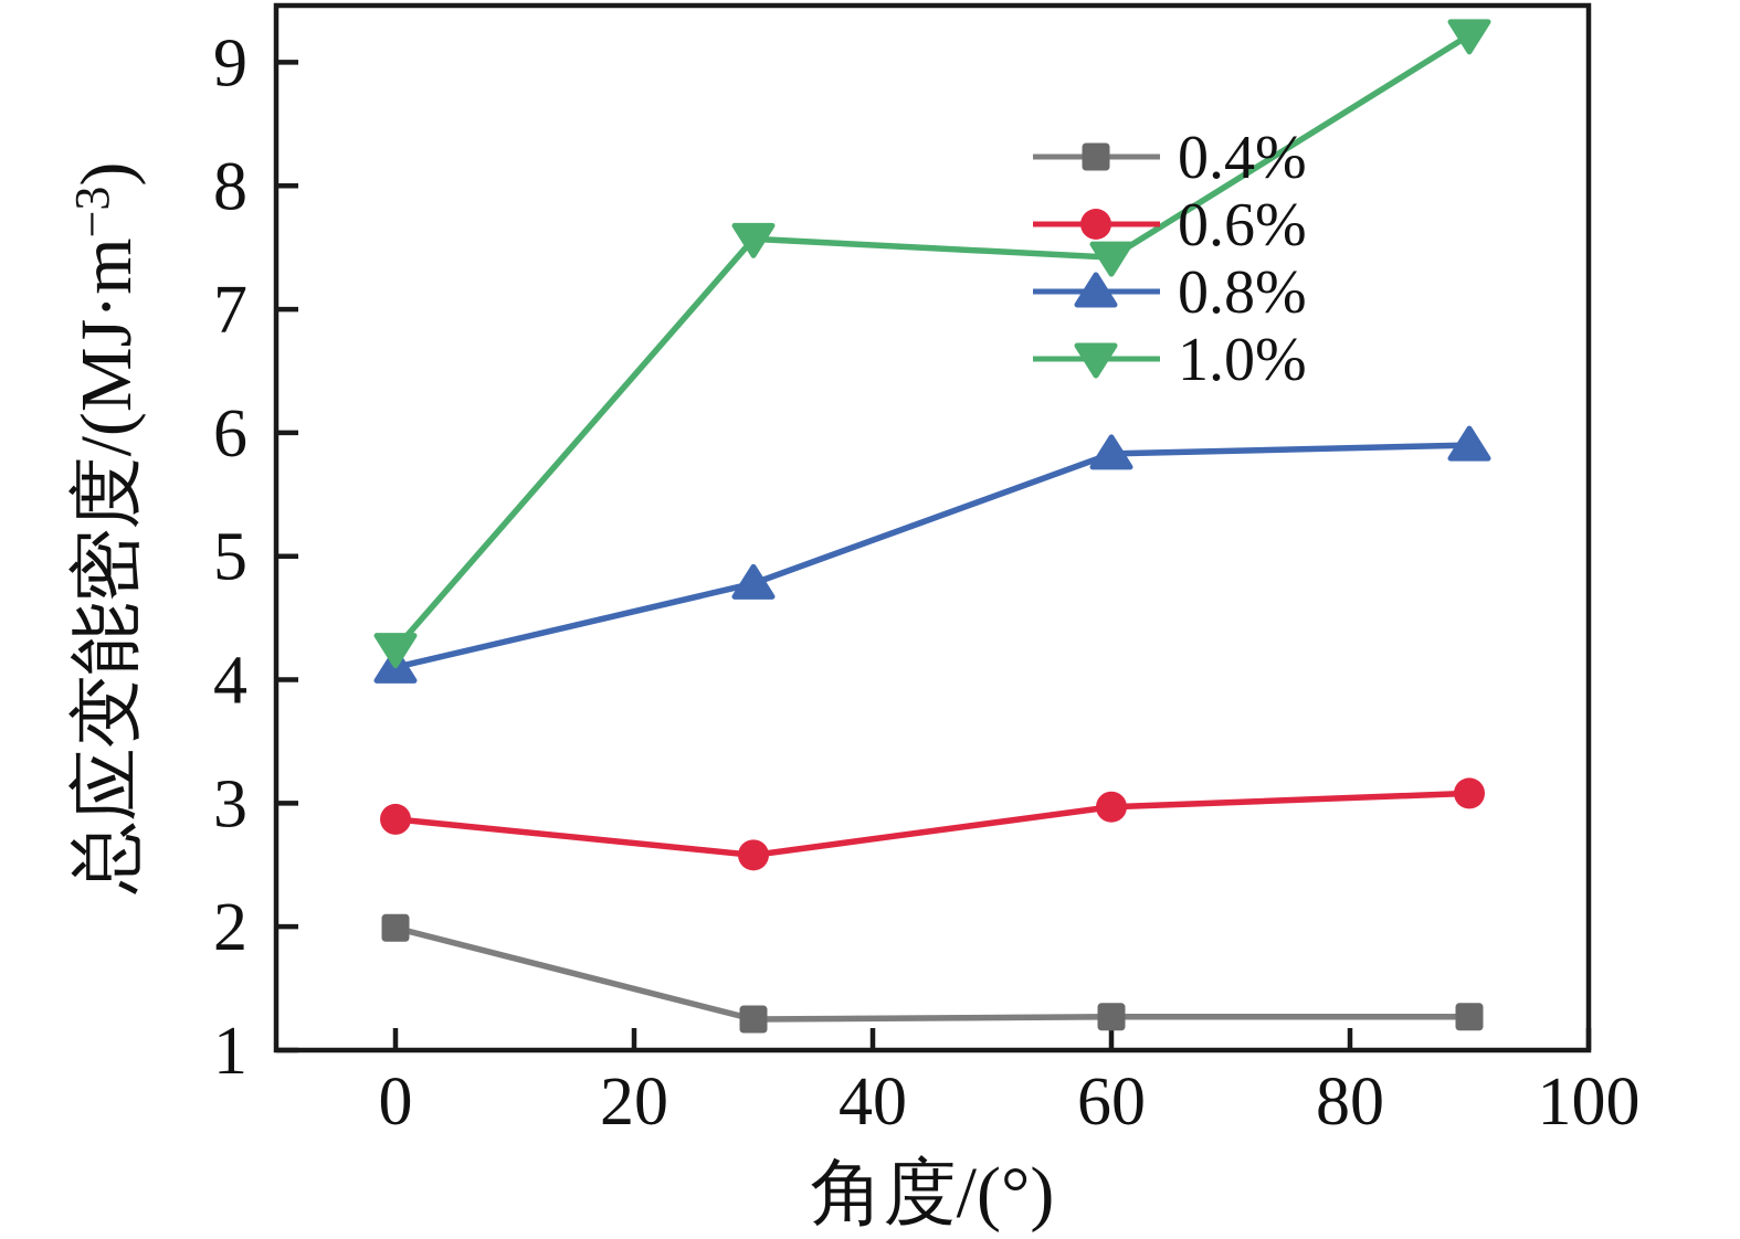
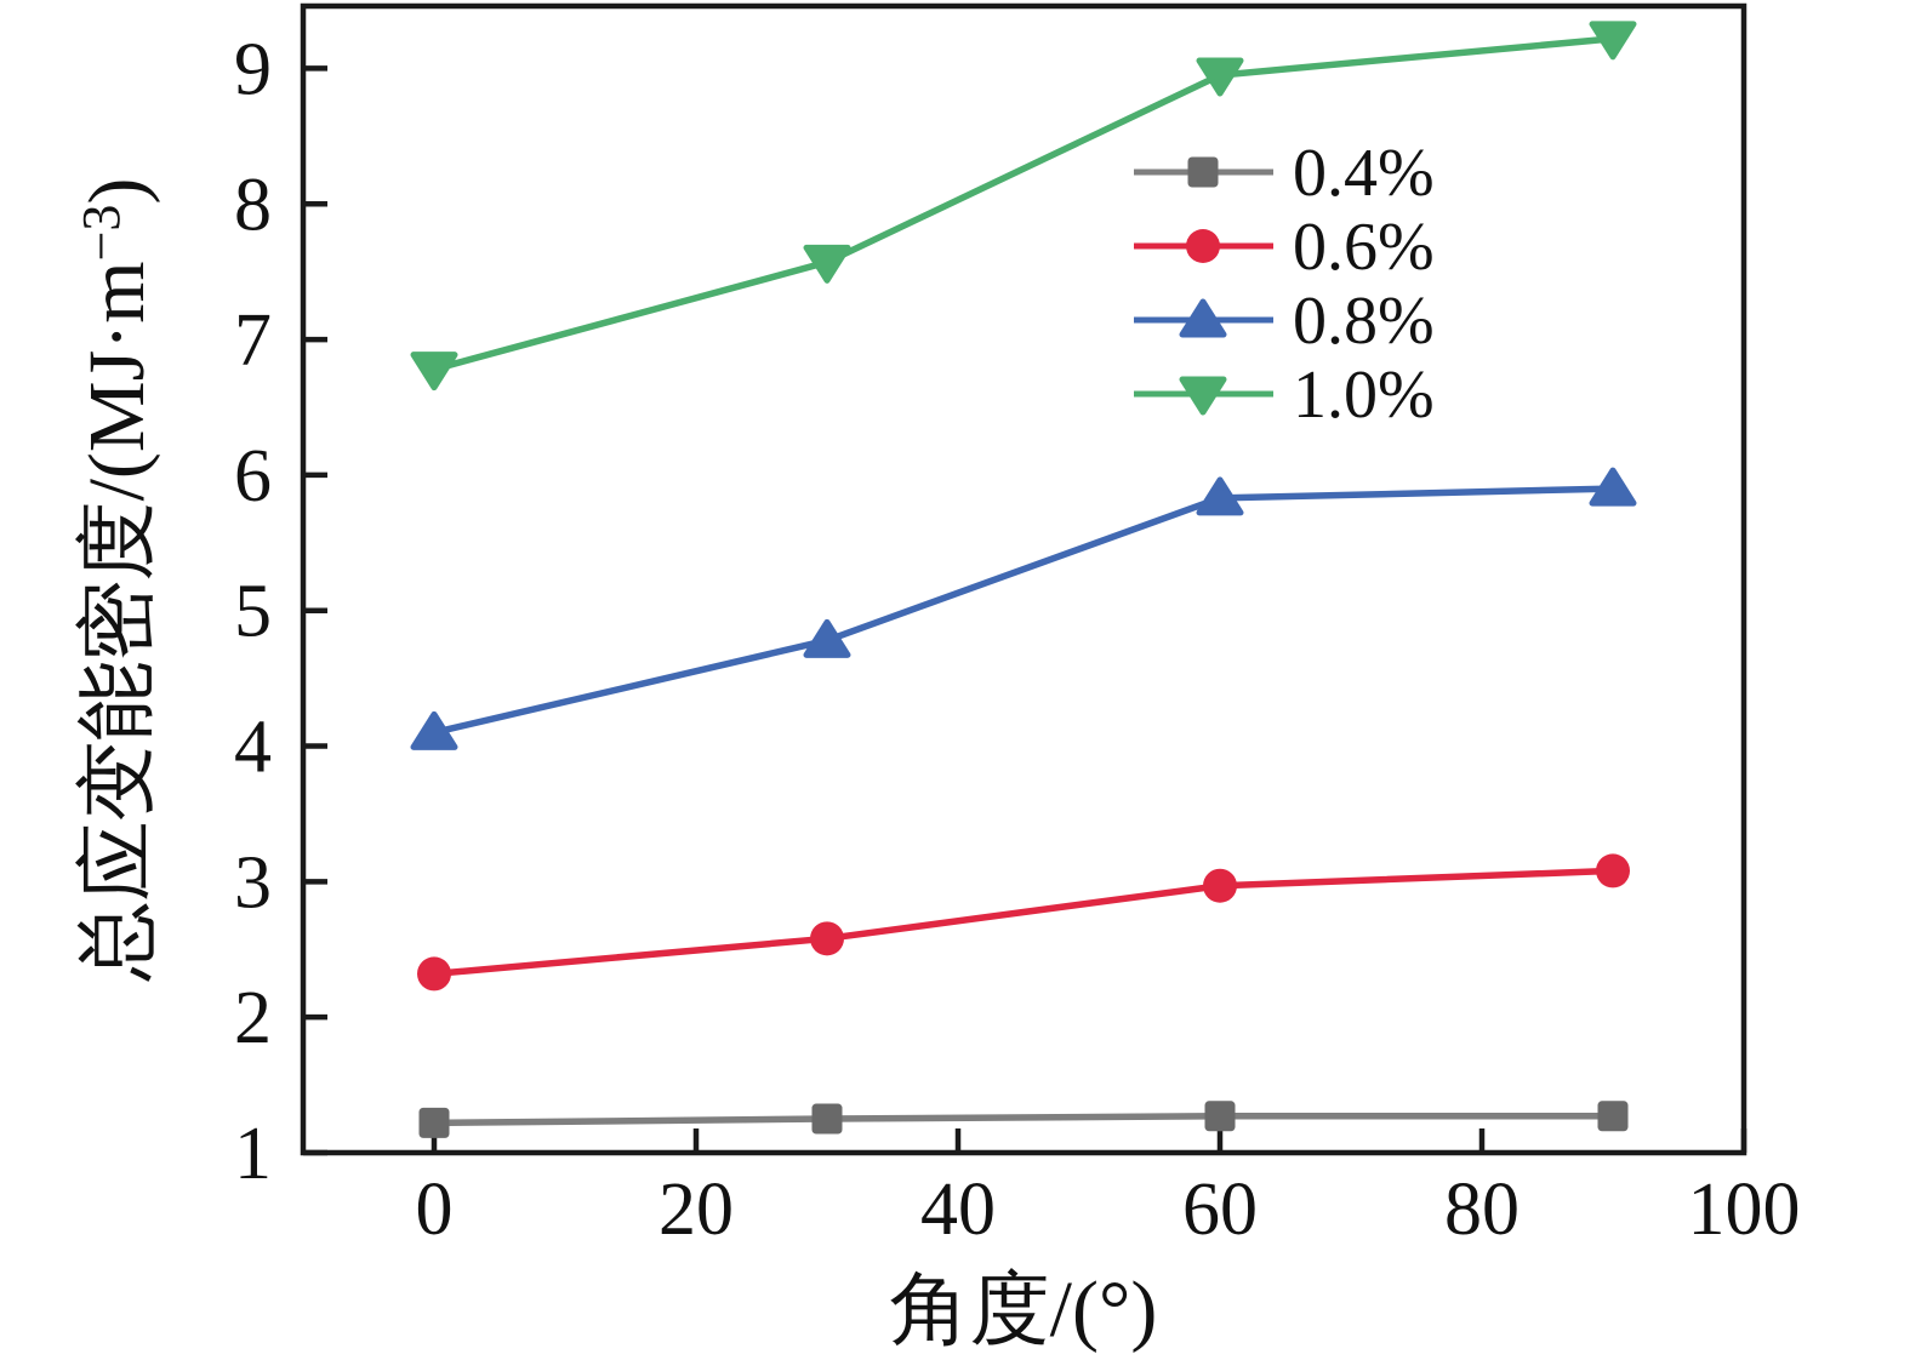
0.4%/0: 1.99 -> 1.22
0.6%/0: 2.87 -> 2.32
1.0%/0: 4.25 -> 6.78
1.0%/60: 7.42 -> 8.95
